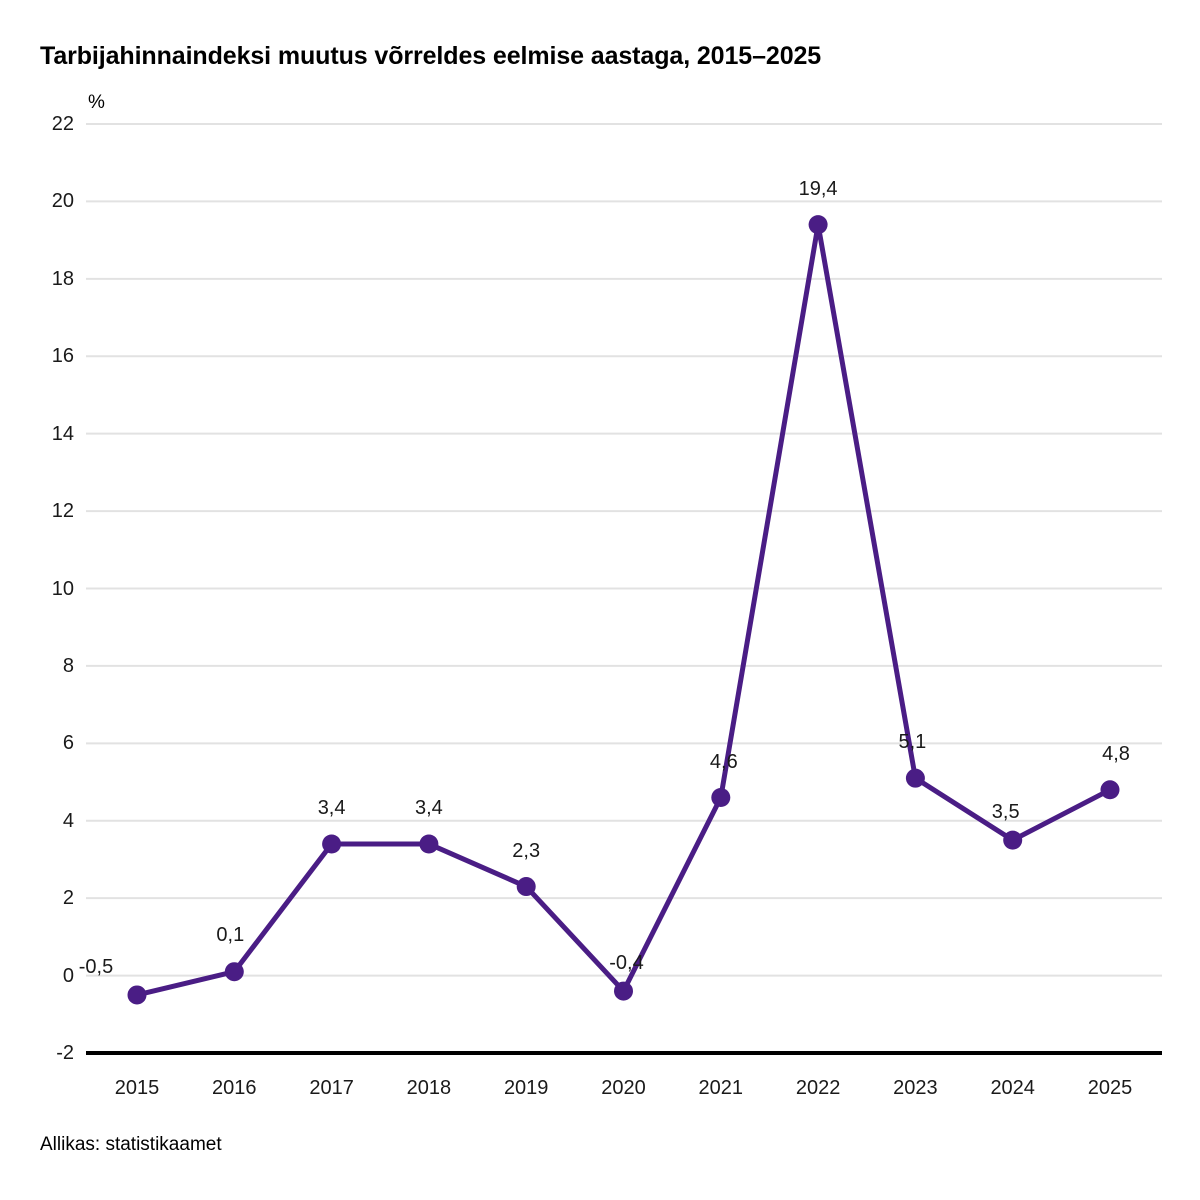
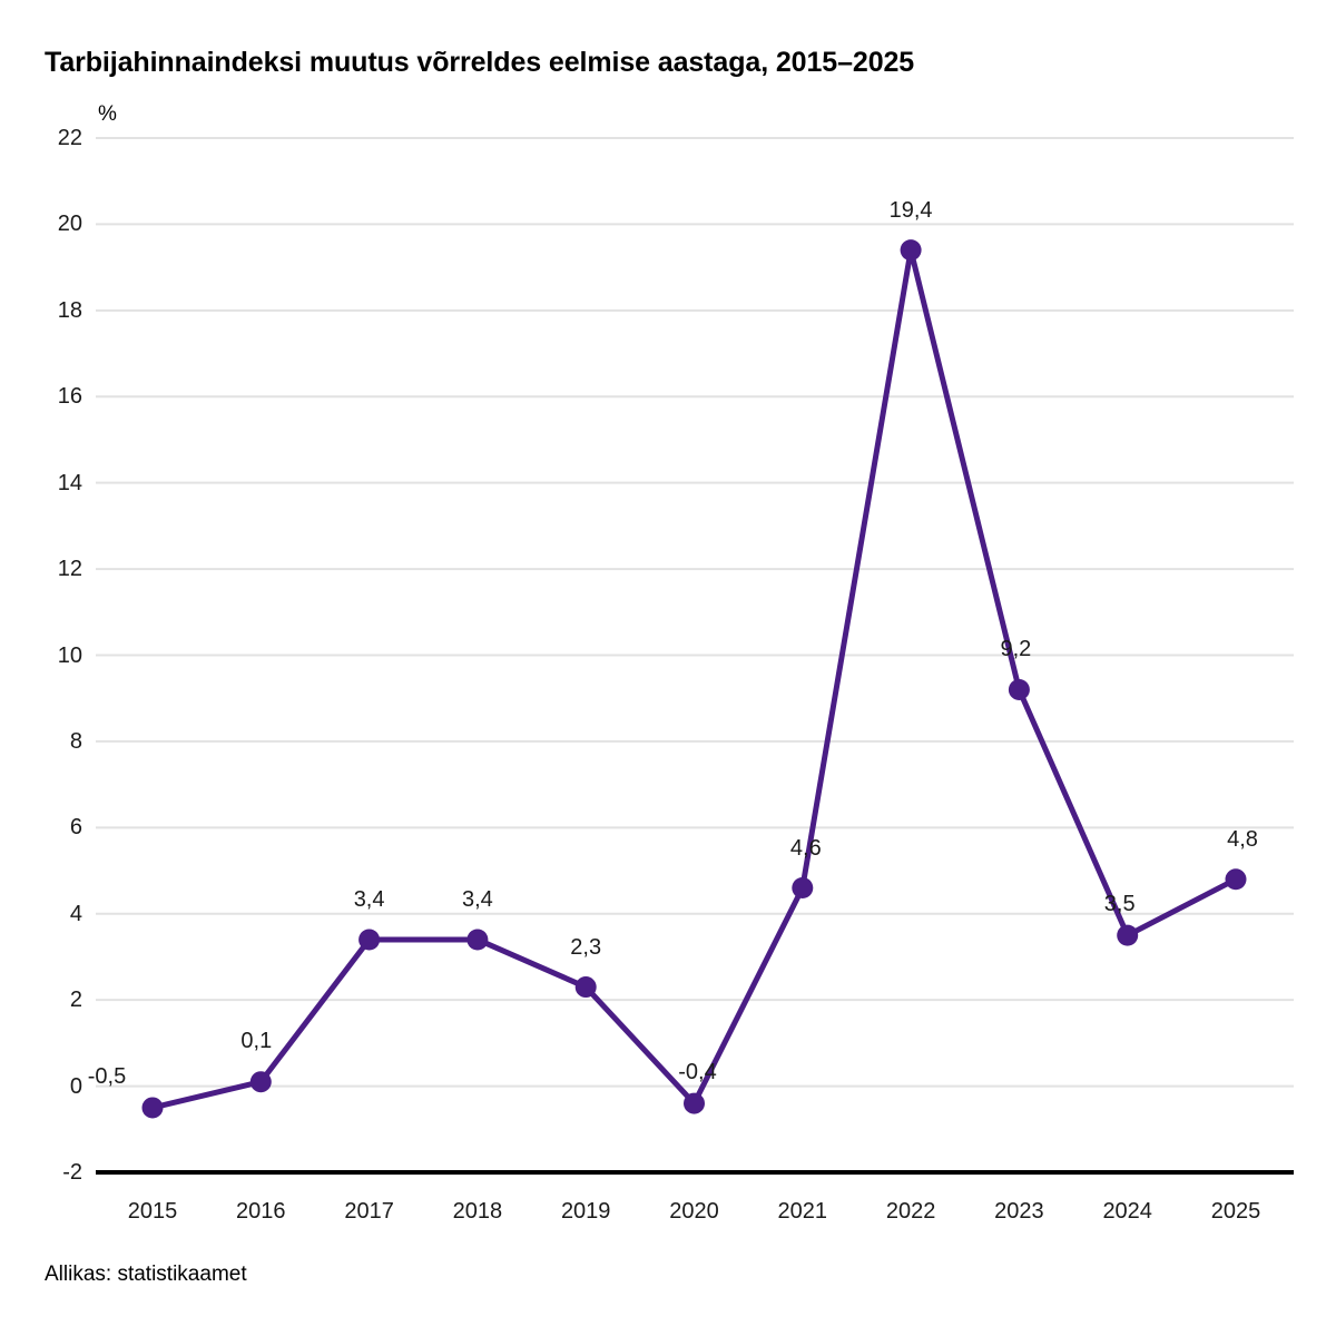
2023: 5,1 -> 9,2
